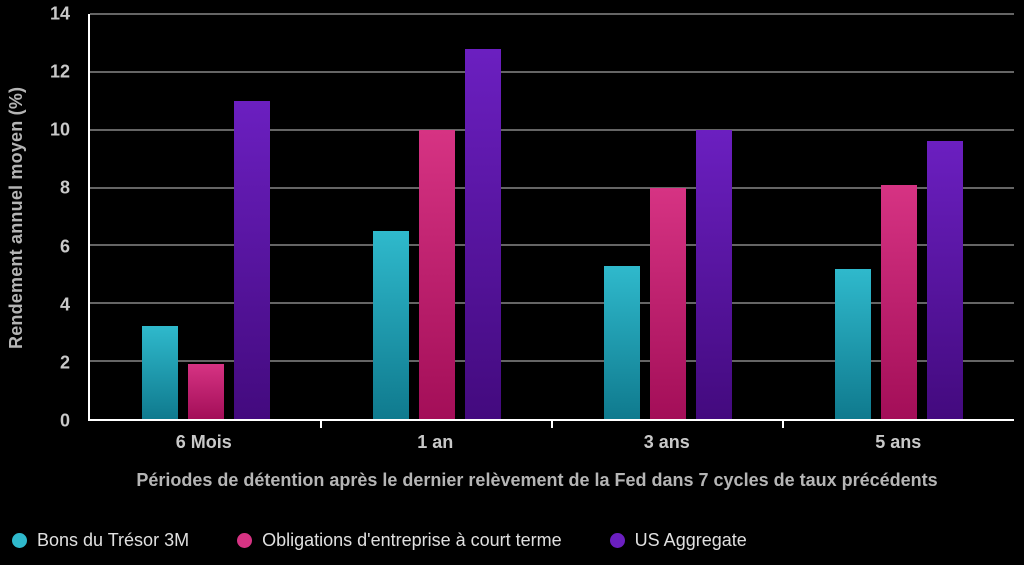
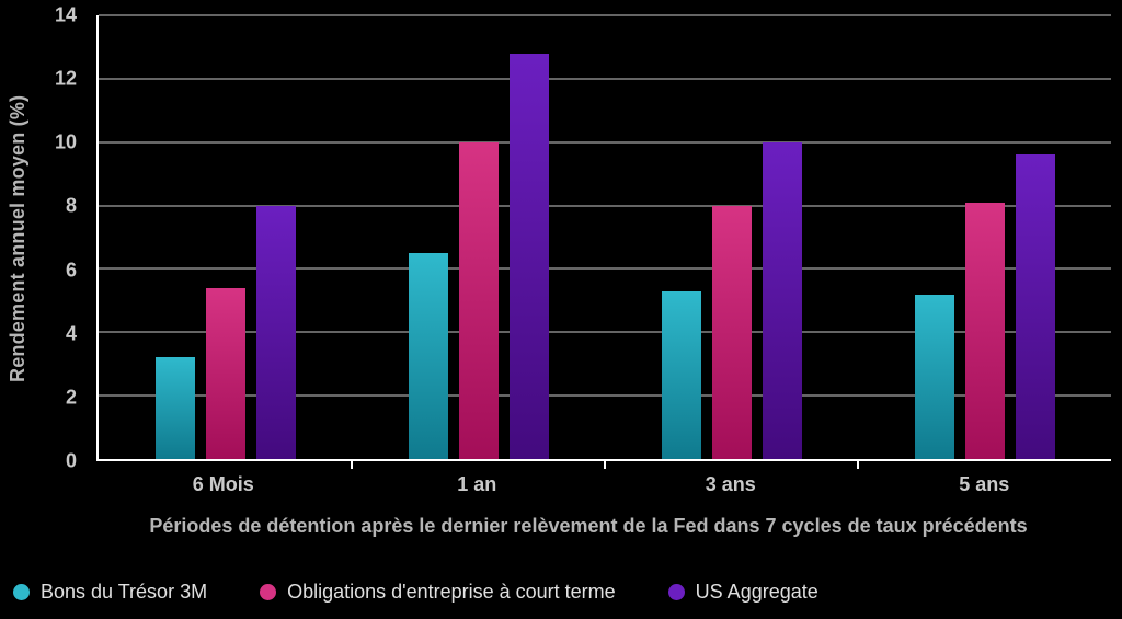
Obligations d'entreprise à court terme/6 Mois: 1.9 -> 5.4
US Aggregate/6 Mois: 11.0 -> 8.0
